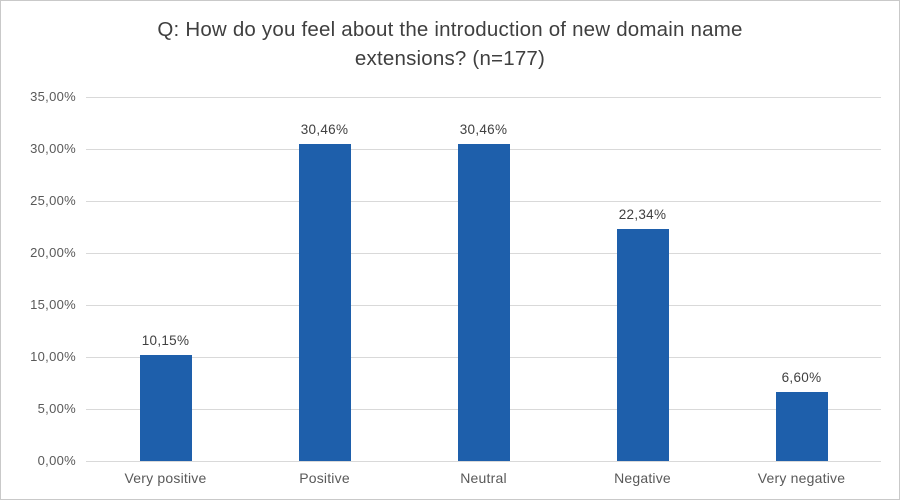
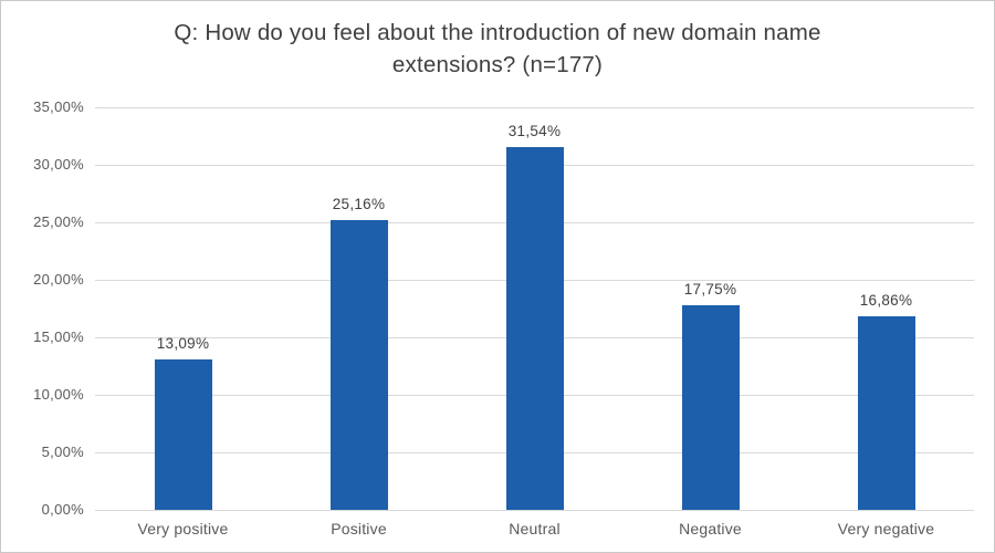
Very positive: 10,15% -> 13,09%
Positive: 30,46% -> 25,16%
Neutral: 30,46% -> 31,54%
Negative: 22,34% -> 17,75%
Very negative: 6,60% -> 16,86%
